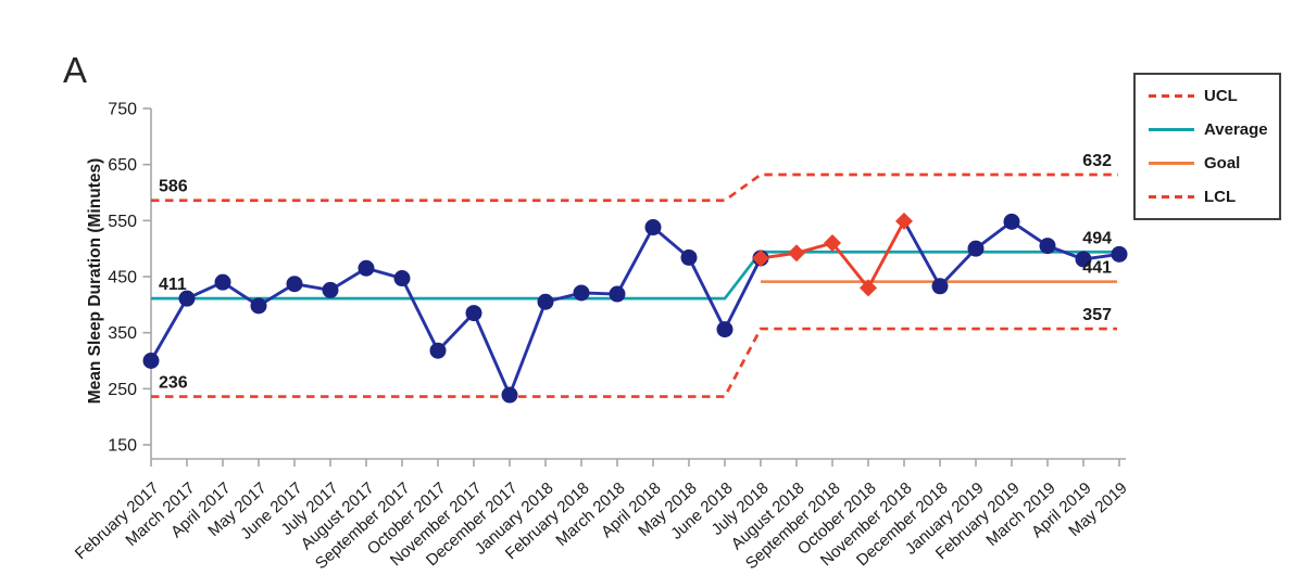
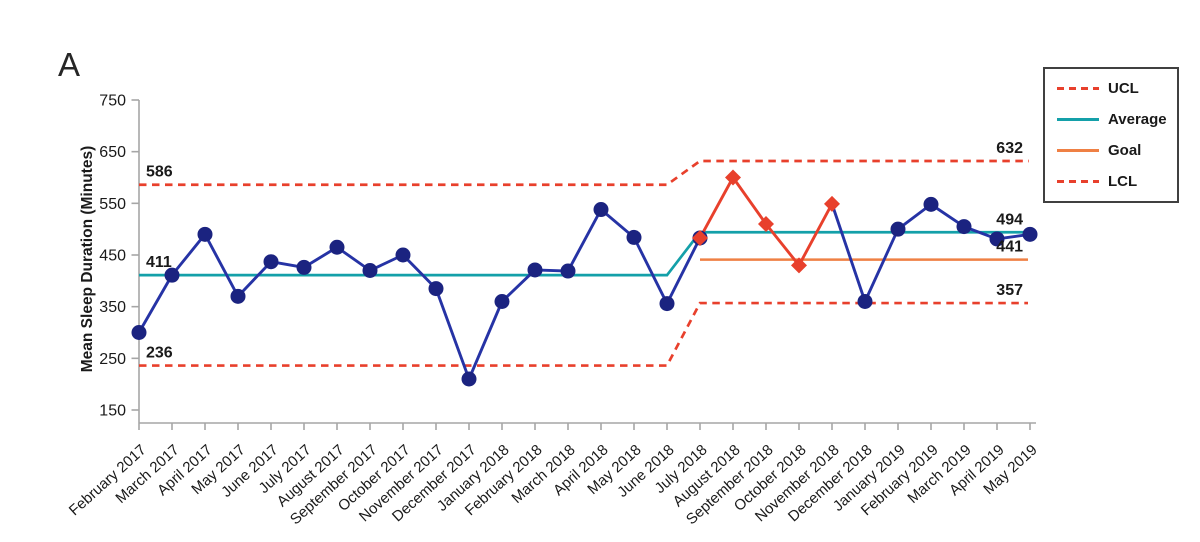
April 2017: 440 -> 490
May 2017: 400 -> 370
September 2017: 450 -> 420
October 2017: 320 -> 450
December 2017: 240 -> 210
January 2018: 400 -> 360
August 2018: 490 -> 600
December 2018: 430 -> 360
